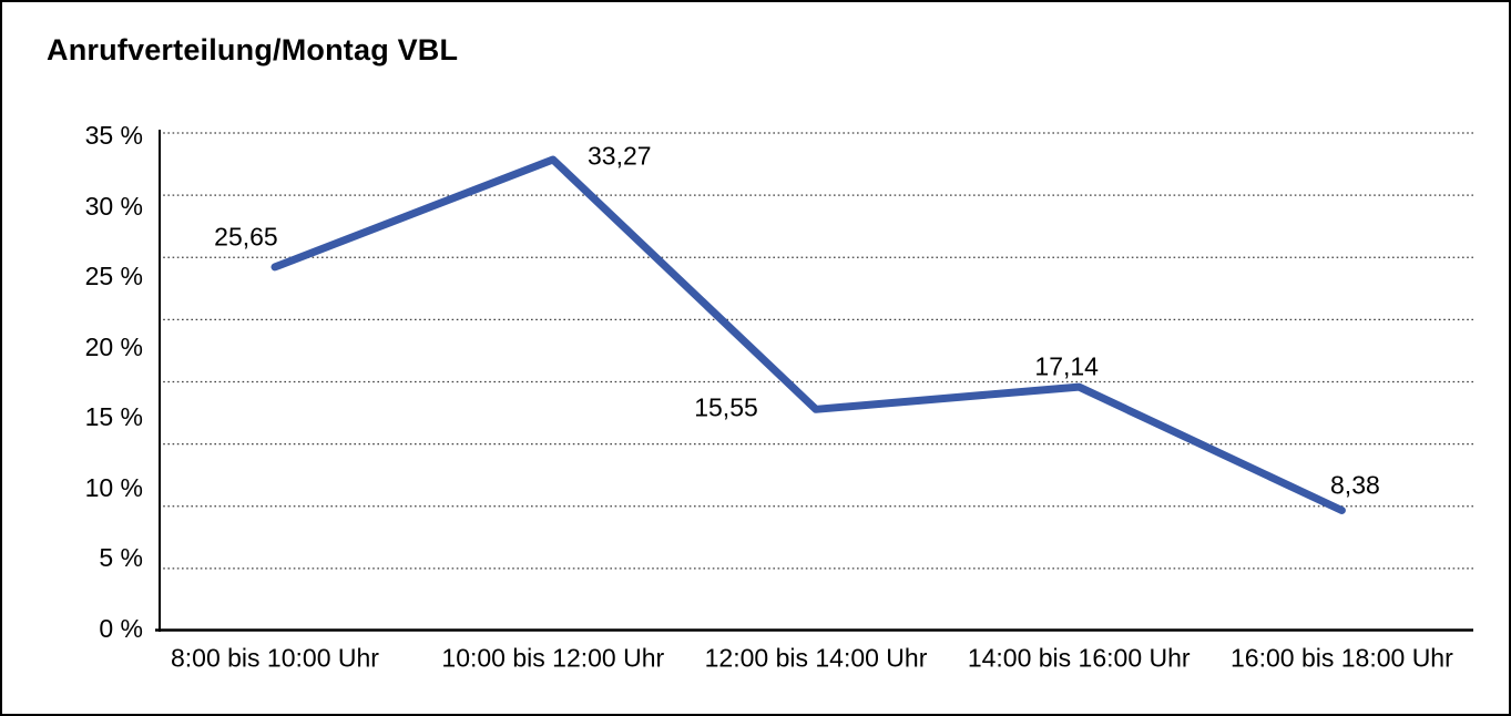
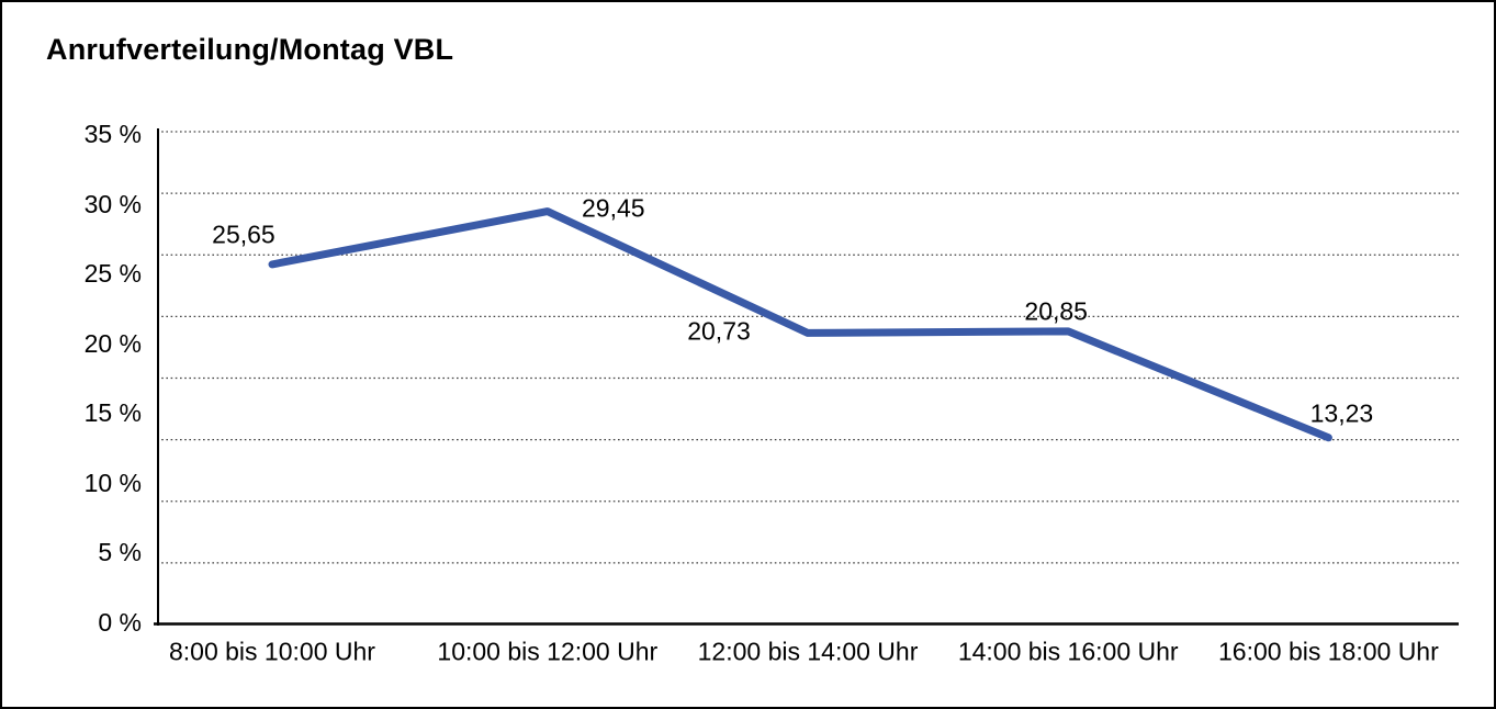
10:00 bis 12:00 Uhr: 33,27 -> 29,45
12:00 bis 14:00 Uhr: 15,55 -> 20,73
14:00 bis 16:00 Uhr: 17,14 -> 20,85
16:00 bis 18:00 Uhr: 8,38 -> 13,23
